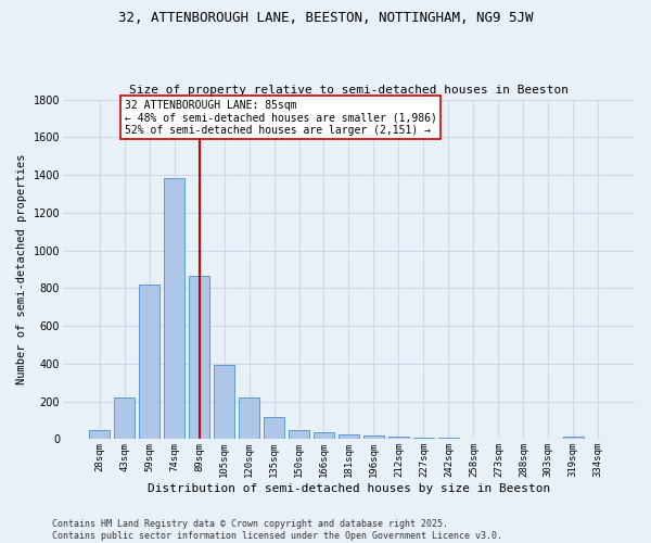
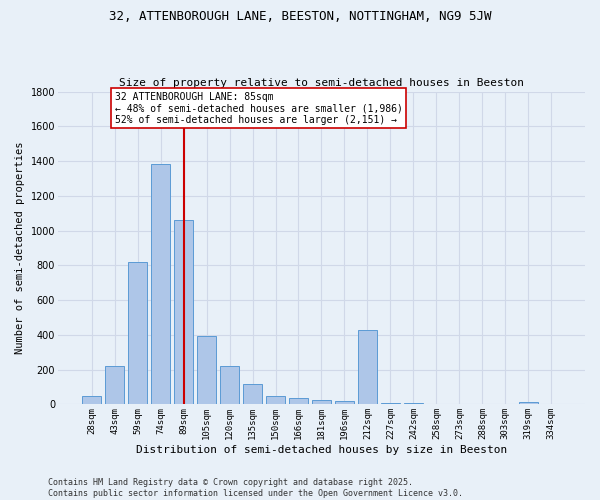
89sqm: 860 -> 1060
212sqm: 20 -> 430
